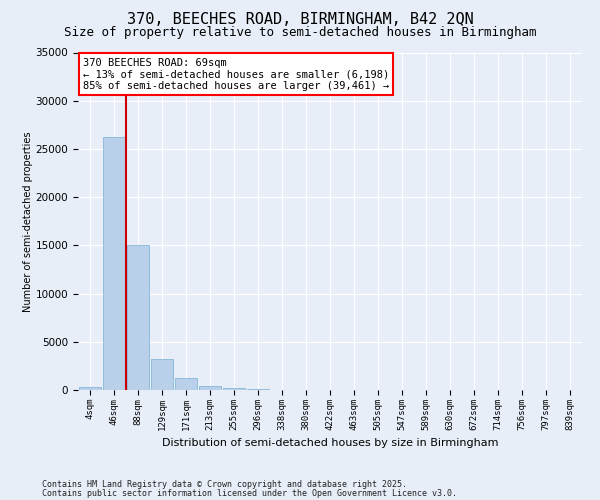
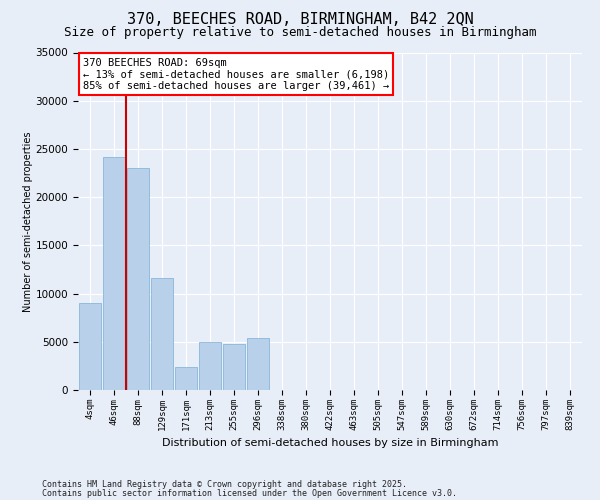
4sqm: 400 -> 9000
46sqm: 26200 -> 24200
88sqm: 15000 -> 23000
129sqm: 3200 -> 11600
171sqm: 1200 -> 2400
213sqm: 400 -> 5000
255sqm: 200 -> 4800
296sqm: 100 -> 5400
